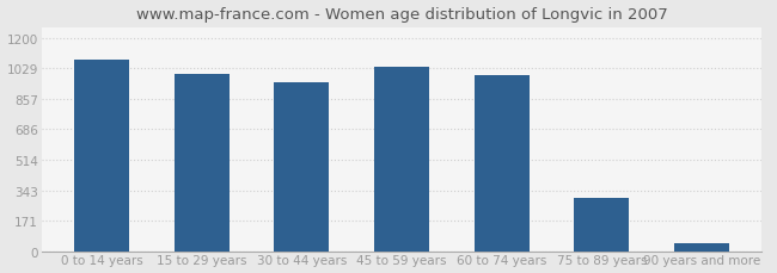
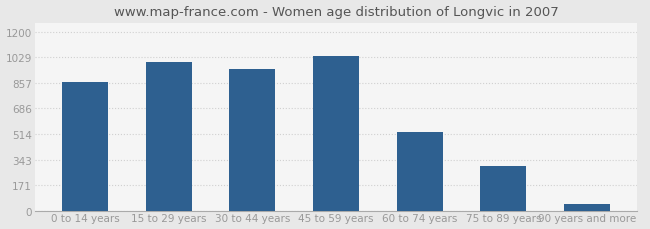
0 to 14 years: 1080 -> 860
60 to 74 years: 990 -> 530
